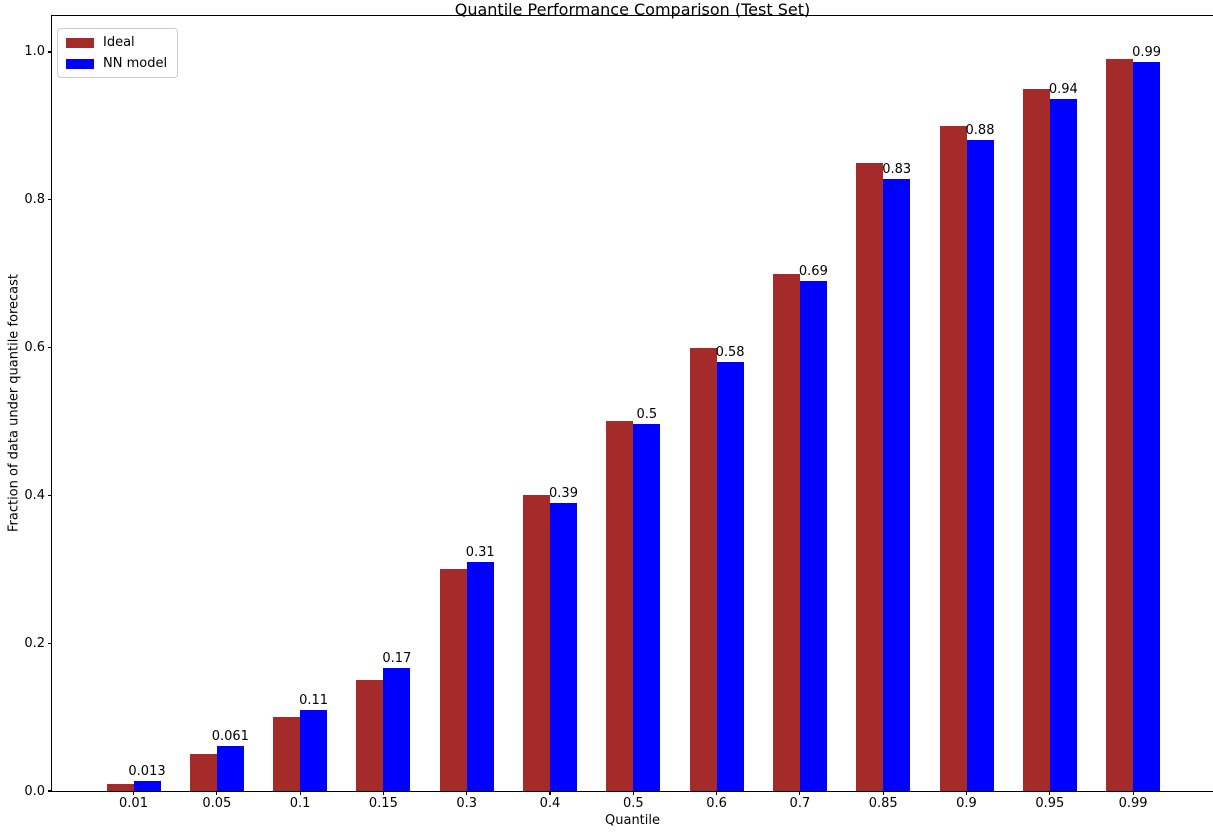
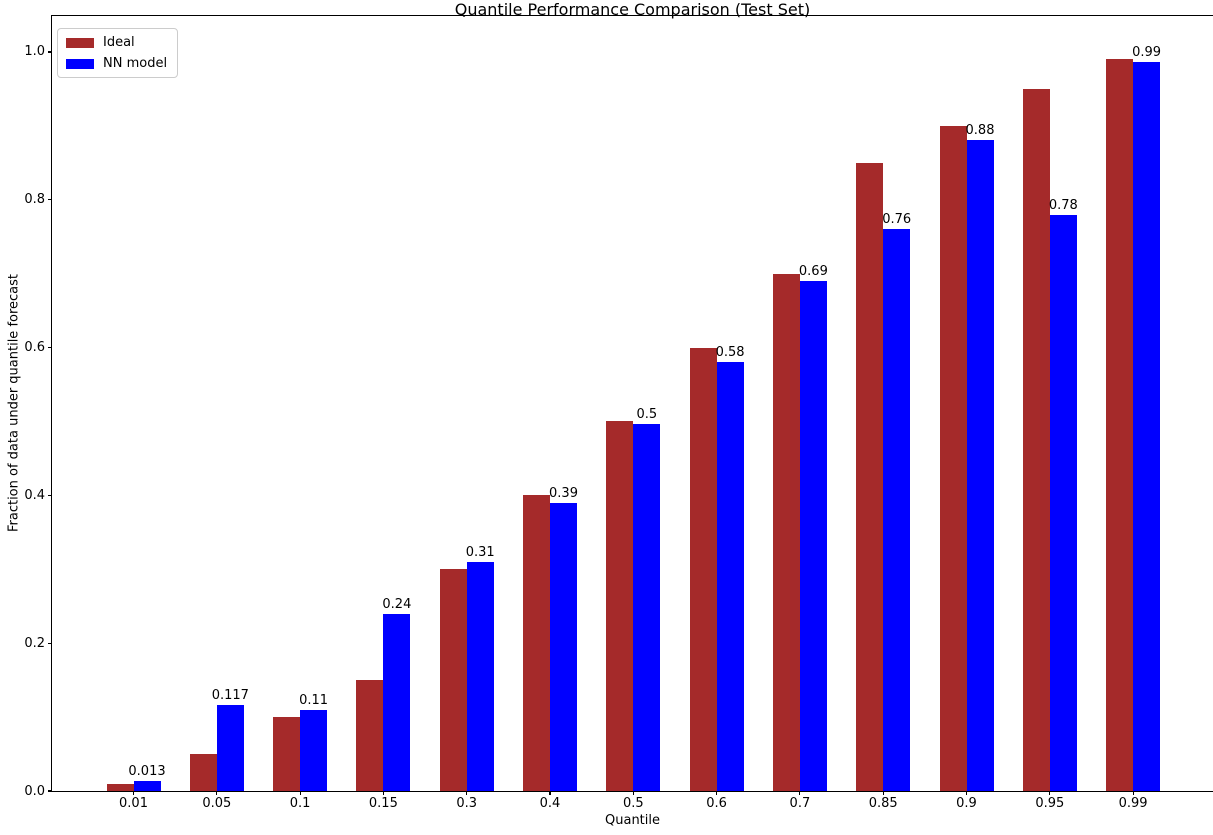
NN model/0.05: 0.061 -> 0.117
NN model/0.15: 0.17 -> 0.24
NN model/0.85: 0.83 -> 0.76
NN model/0.95: 0.94 -> 0.78
